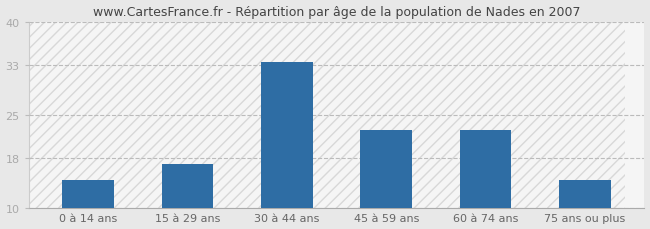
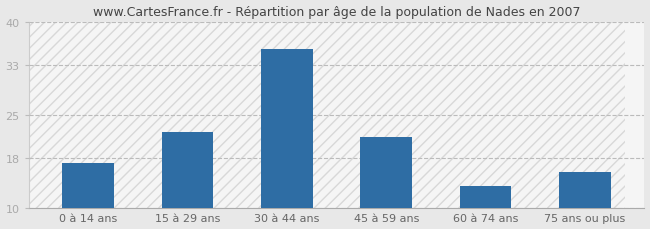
0 à 14 ans: 14.5 -> 17.2
15 à 29 ans: 17.0 -> 22.2
30 à 44 ans: 33.5 -> 35.6
45 à 59 ans: 22.5 -> 21.4
60 à 74 ans: 22.5 -> 13.6
75 ans ou plus: 14.5 -> 15.8
